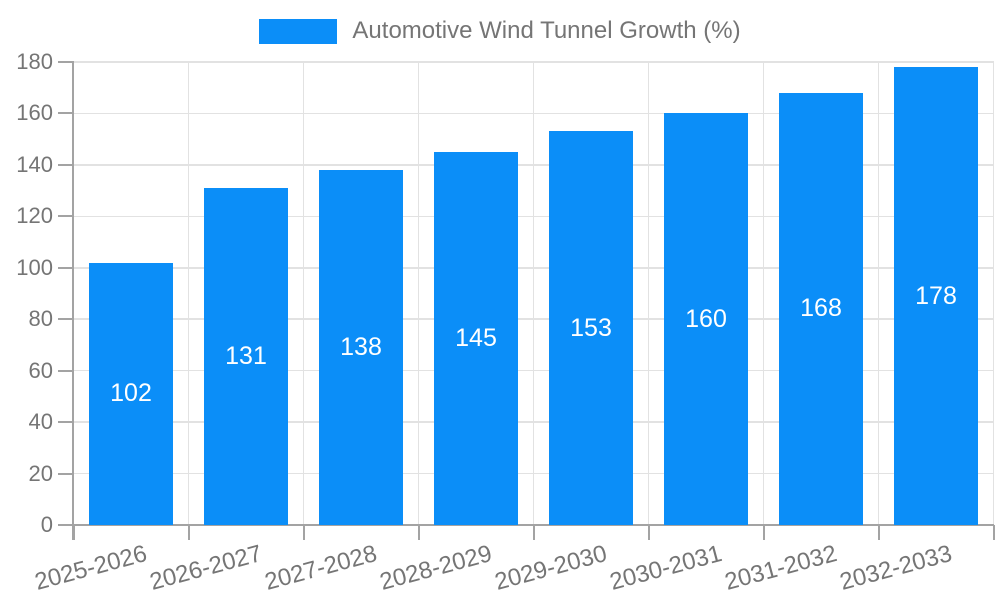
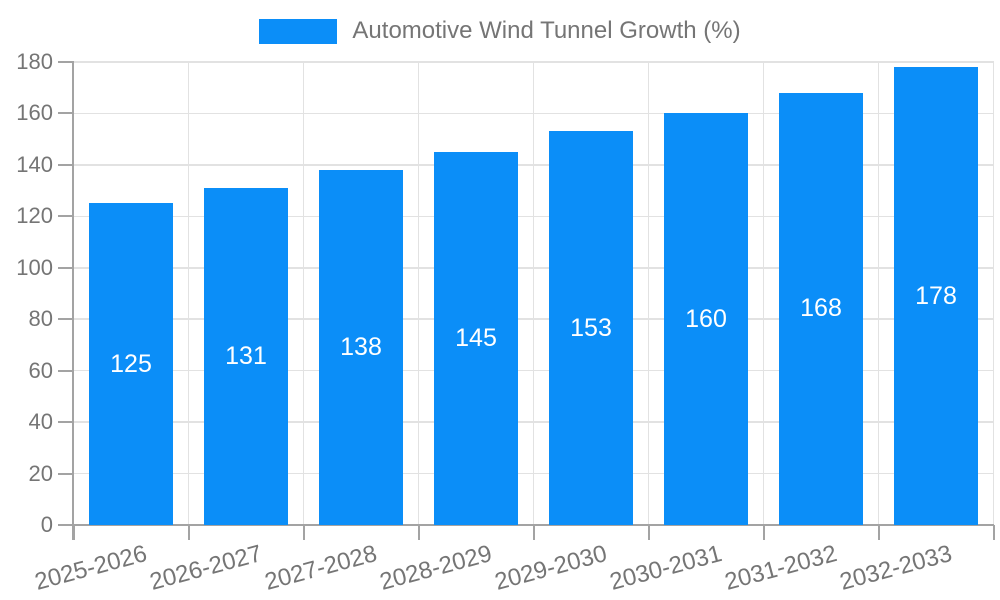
2025-2026: 102 -> 125
